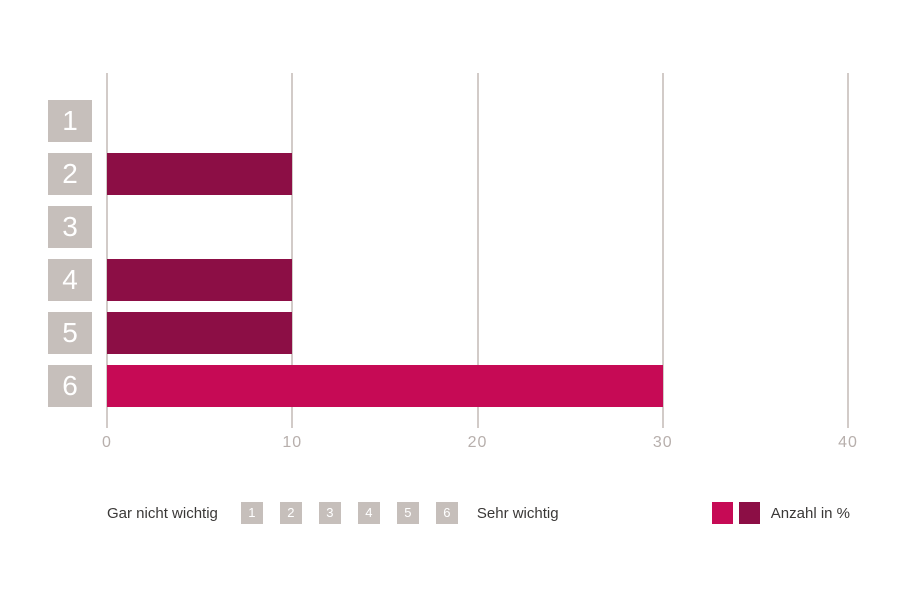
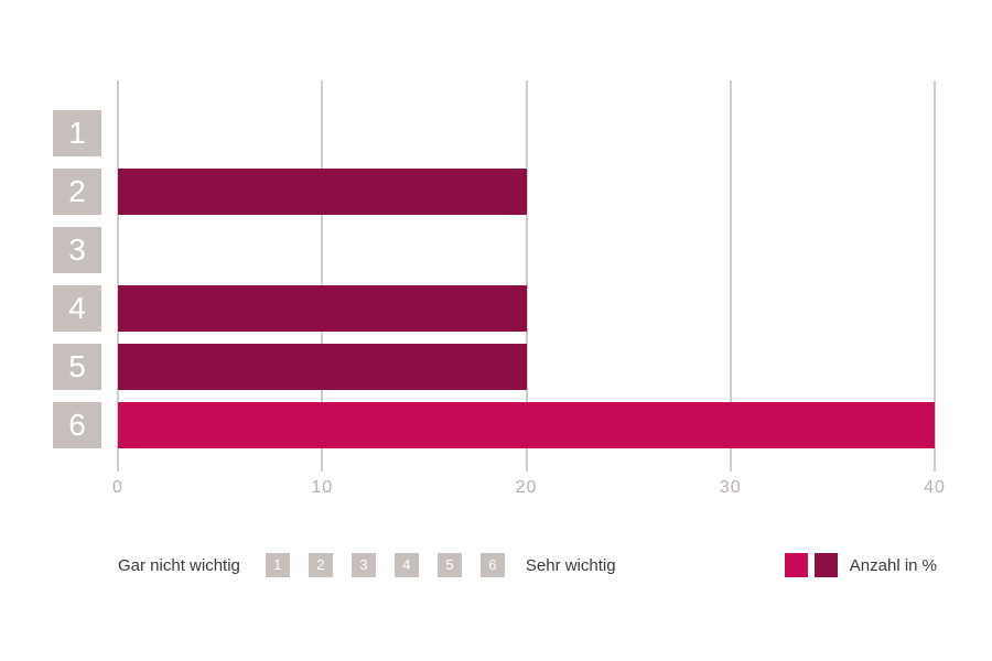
2: 10 -> 20
4: 10 -> 20
5: 10 -> 20
6: 30 -> 40
